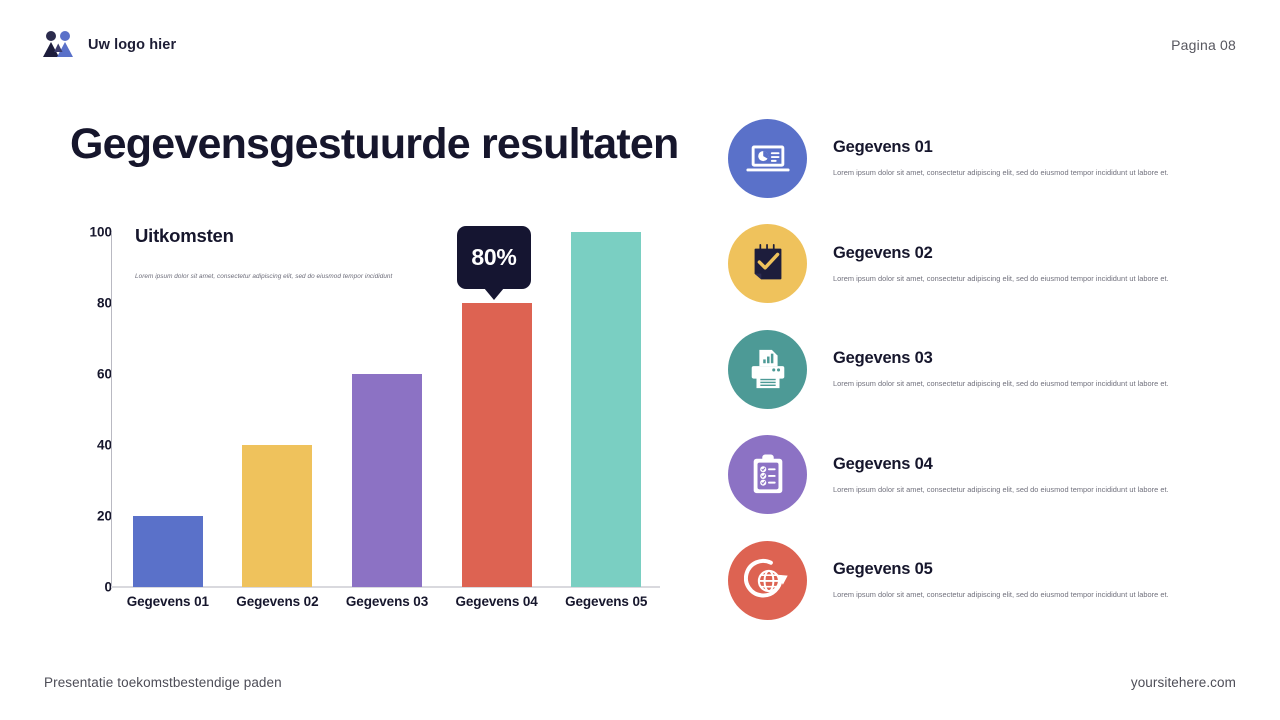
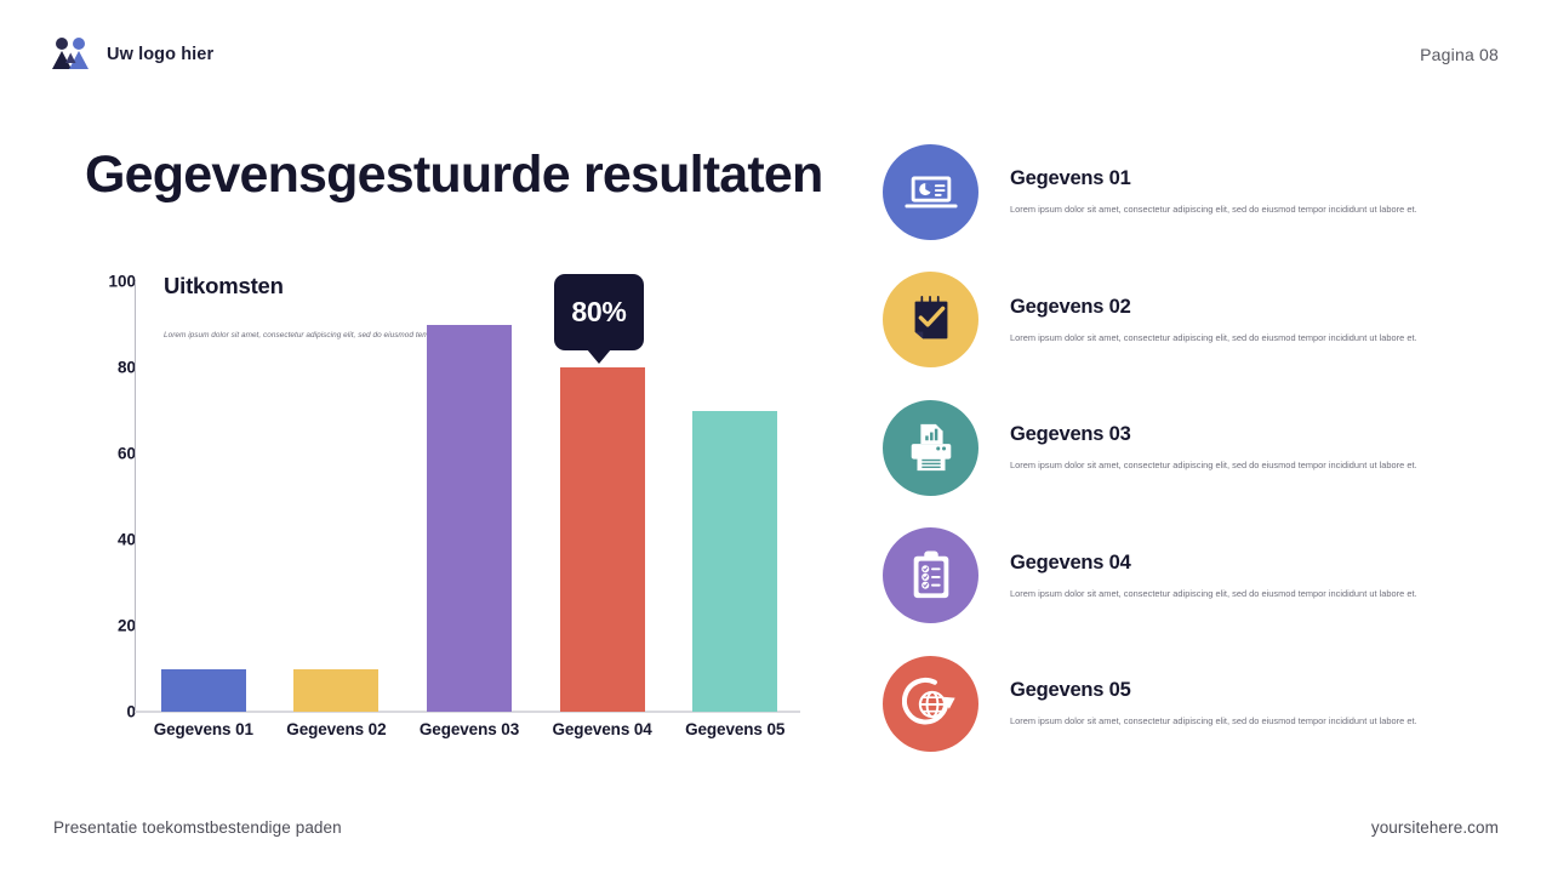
Gegevens 01: 20 -> 10
Gegevens 02: 40 -> 10
Gegevens 03: 60 -> 90
Gegevens 05: 100 -> 70
